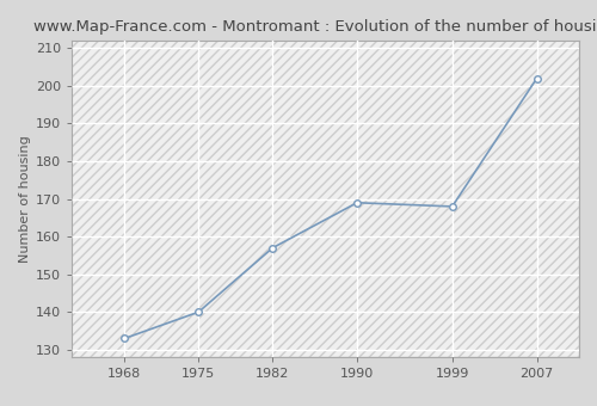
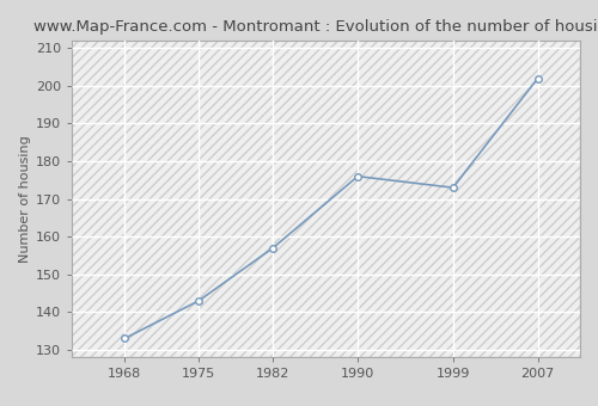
1975: 140 -> 143
1990: 169 -> 176
1999: 168 -> 173
